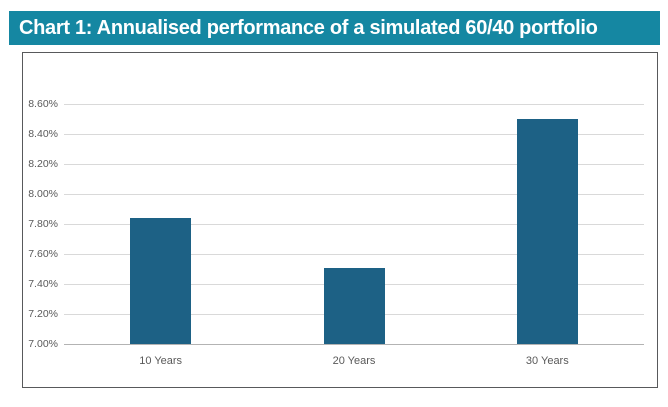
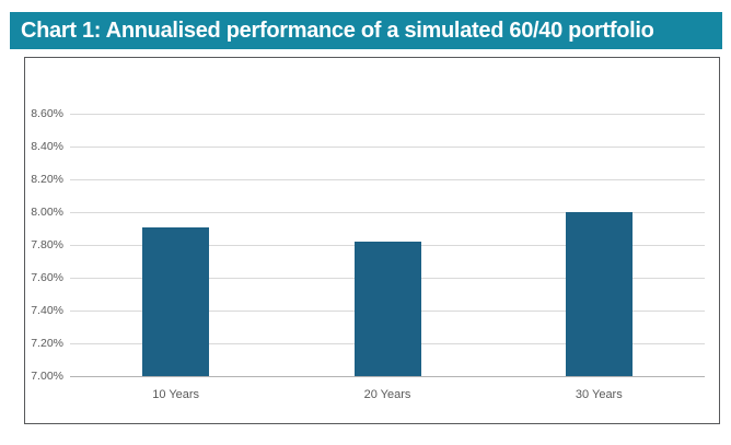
10 Years: 7.84% -> 7.91%
20 Years: 7.51% -> 7.82%
30 Years: 8.50% -> 8.00%
